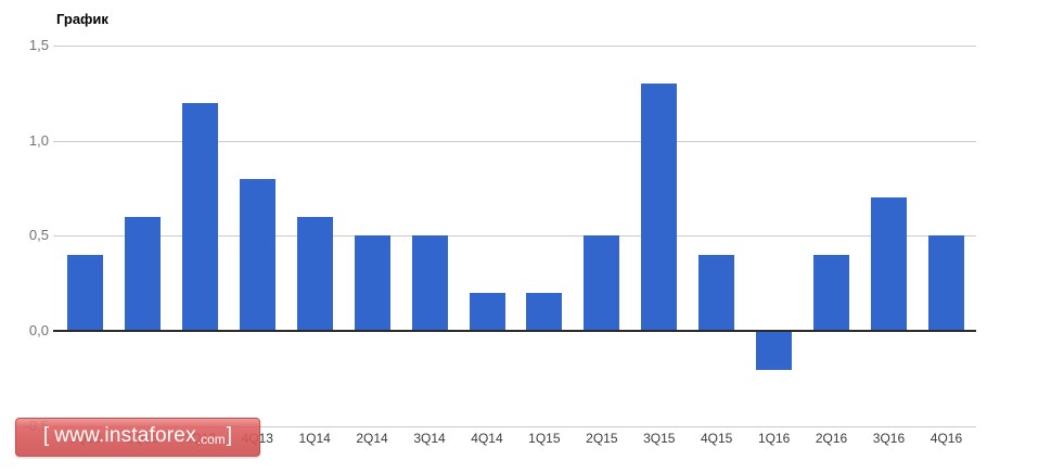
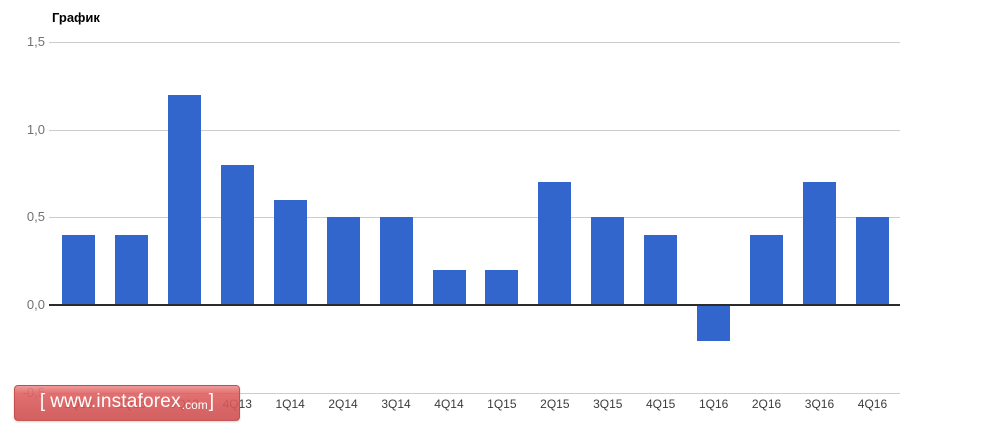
2Q13: 0,6 -> 0,4
2Q15: 0,5 -> 0,7
3Q15: 1,3 -> 0,5
